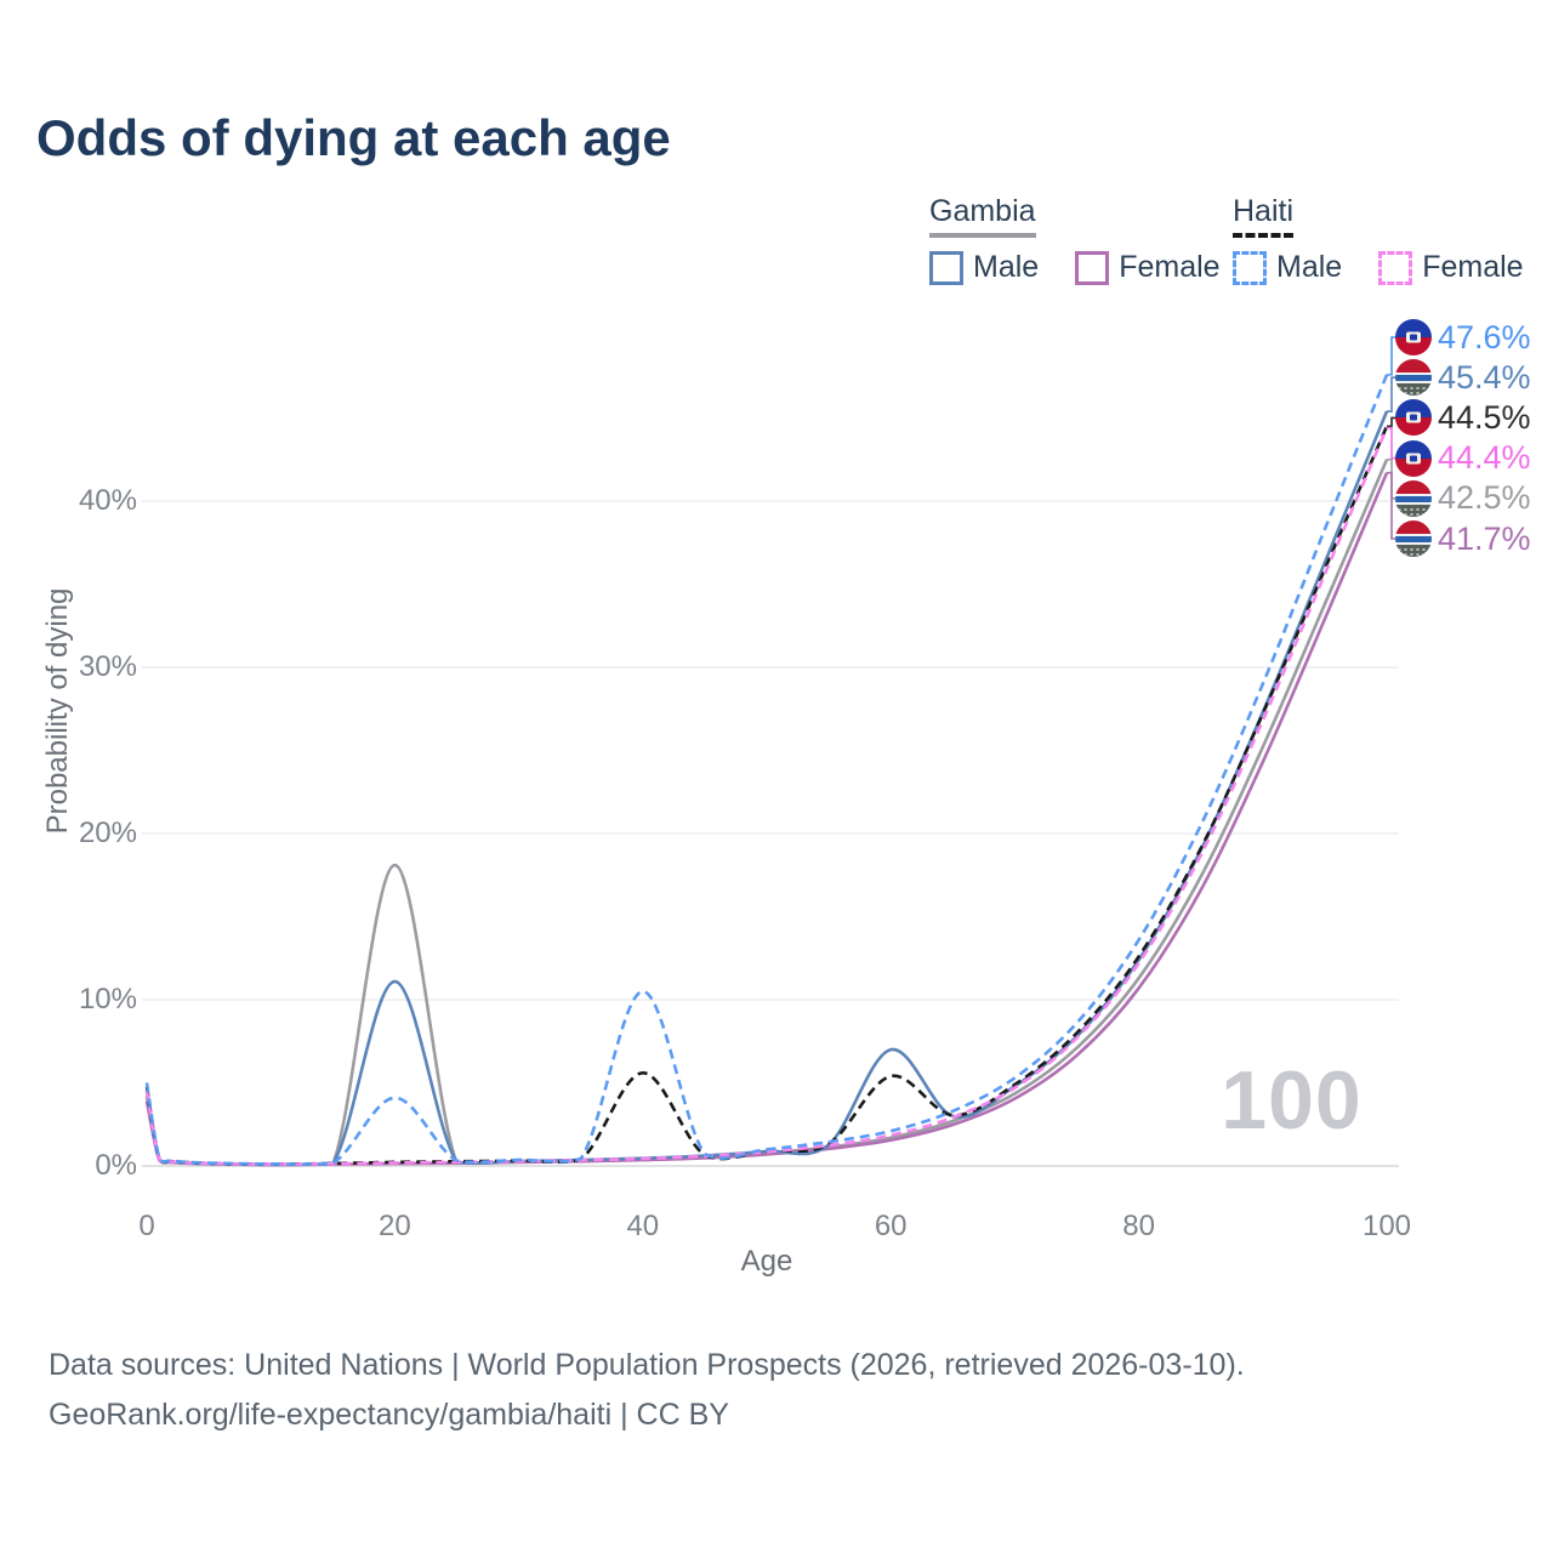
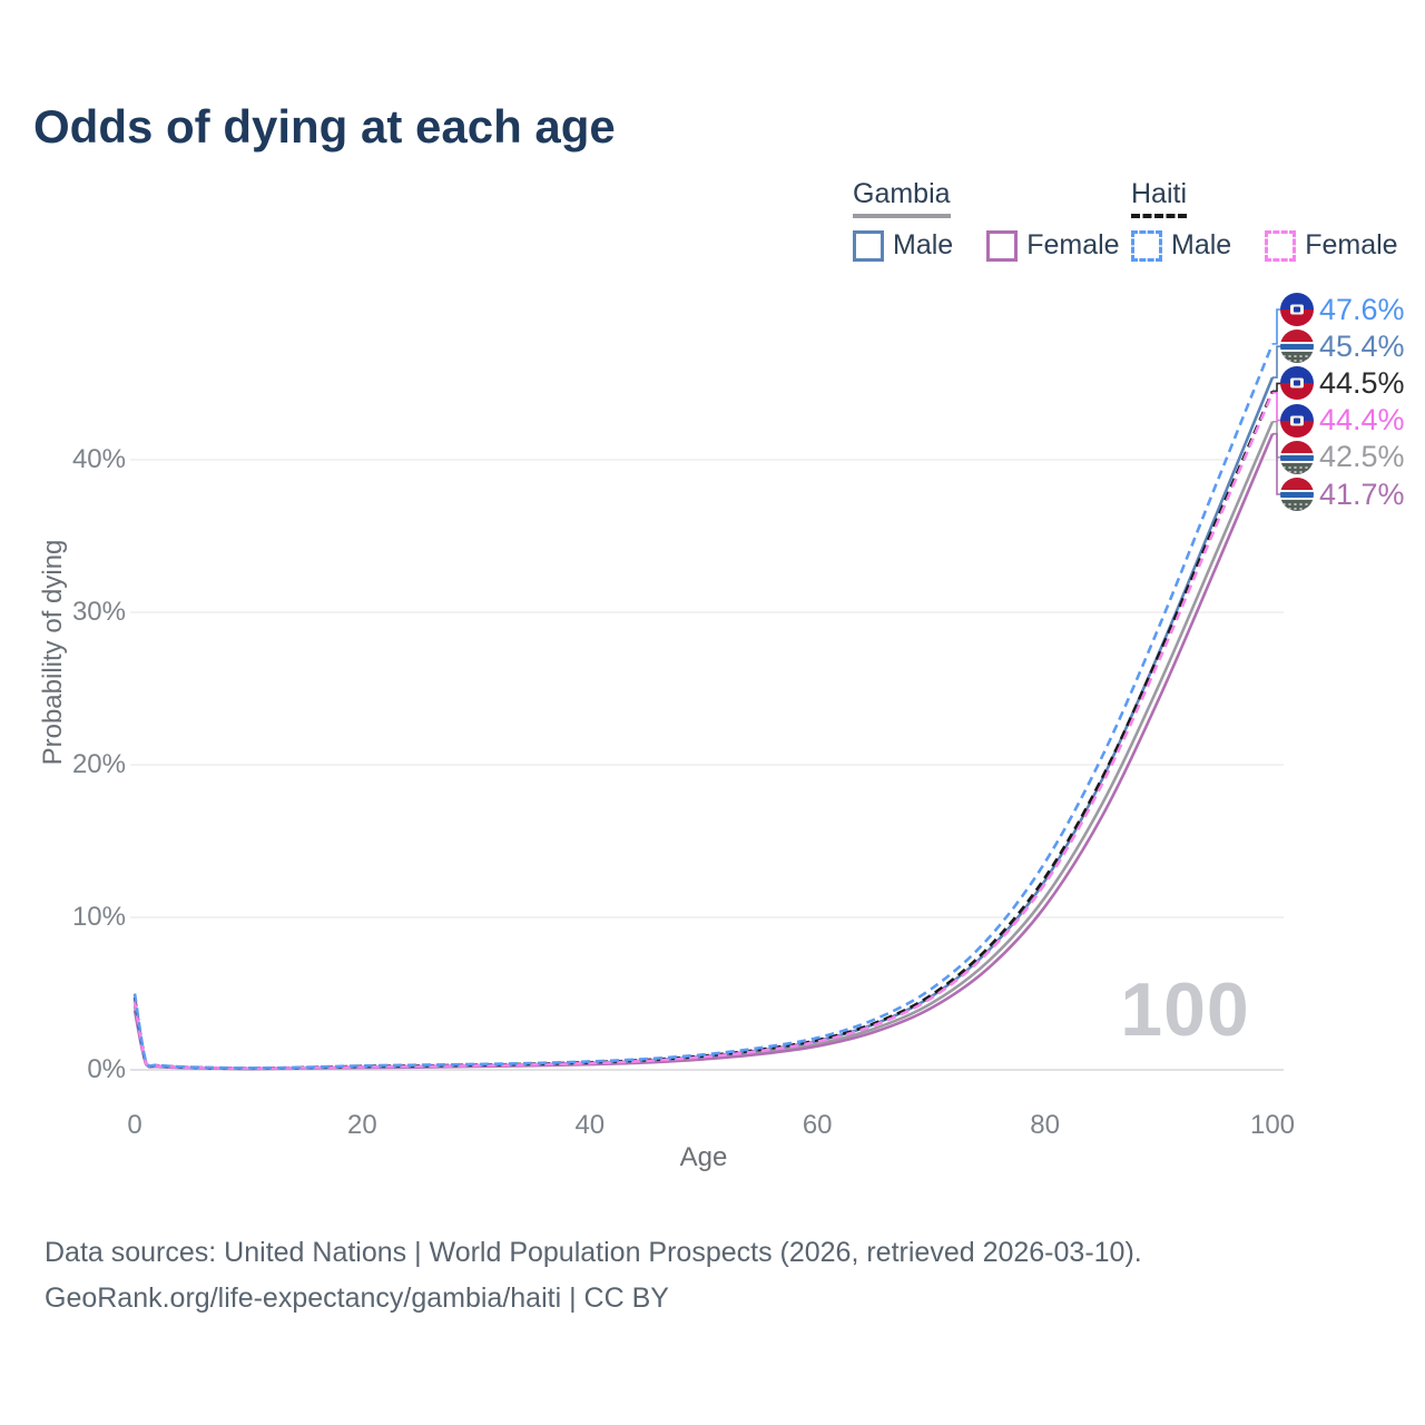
Gambia/20: 18.1% -> 0.2%
Gambia Male/20: 11.1% -> 0.2%
Haiti Male/20: 4.1% -> 0.3%
Haiti/40: 5.6% -> 0.5%
Haiti Male/40: 10.5% -> 0.6%
Gambia Male/60: 7.0% -> 1.9%
Haiti/60: 5.4% -> 1.9%
